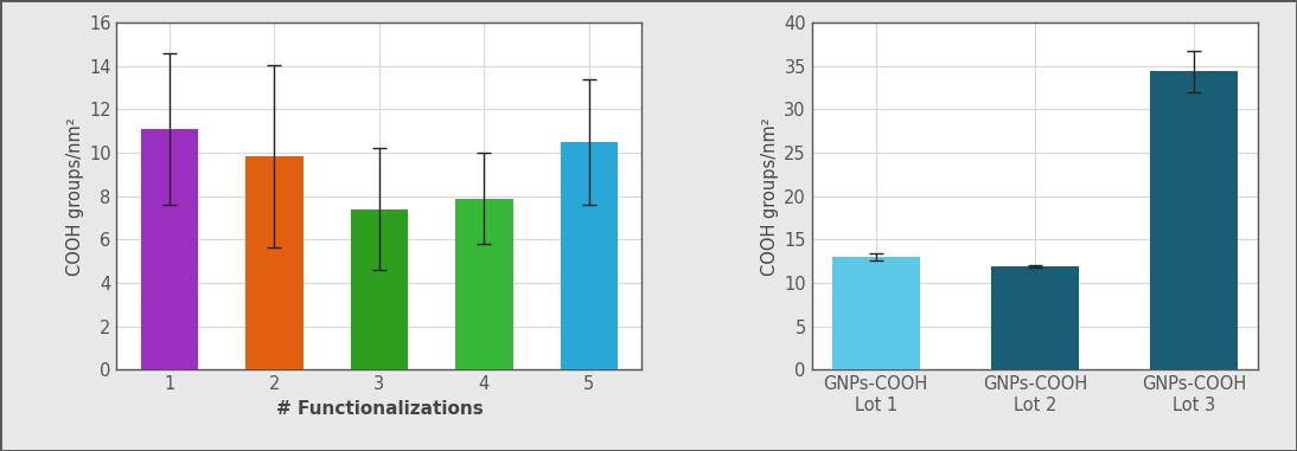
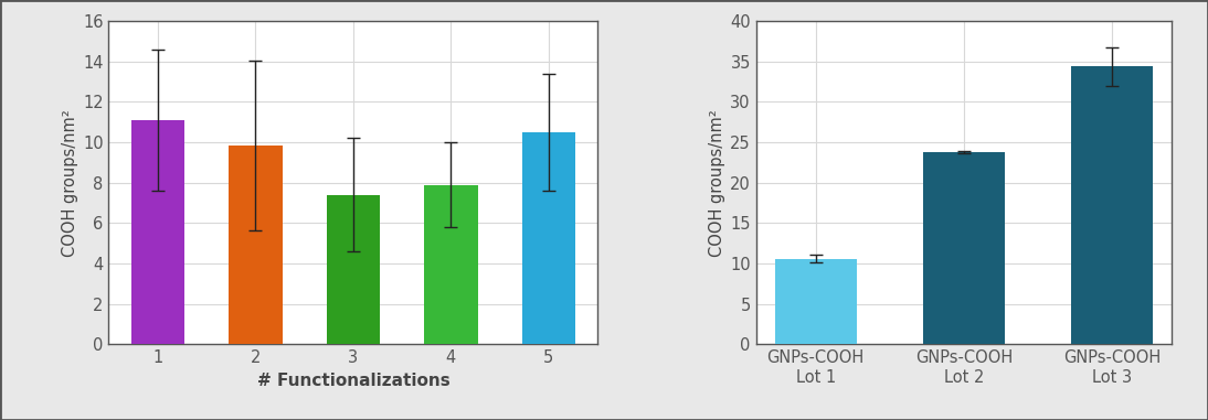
GNPs-COOH Lot 1: 13.0 -> 10.6
GNPs-COOH Lot 2: 11.9 -> 23.8
